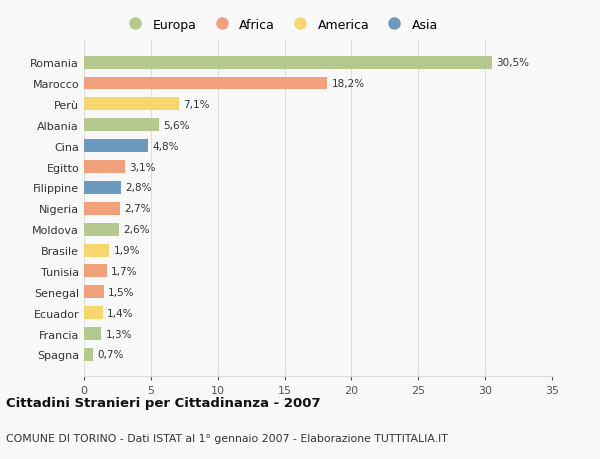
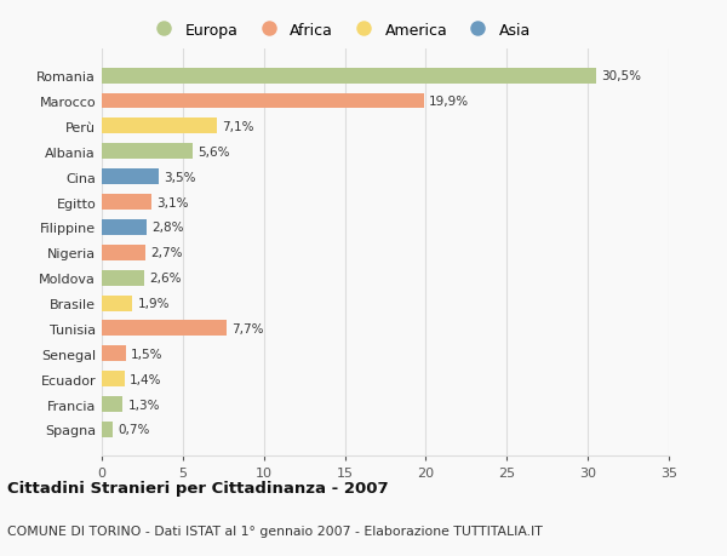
Marocco: 18,2% -> 19,9%
Cina: 4,8% -> 3,5%
Tunisia: 1,7% -> 7,7%
